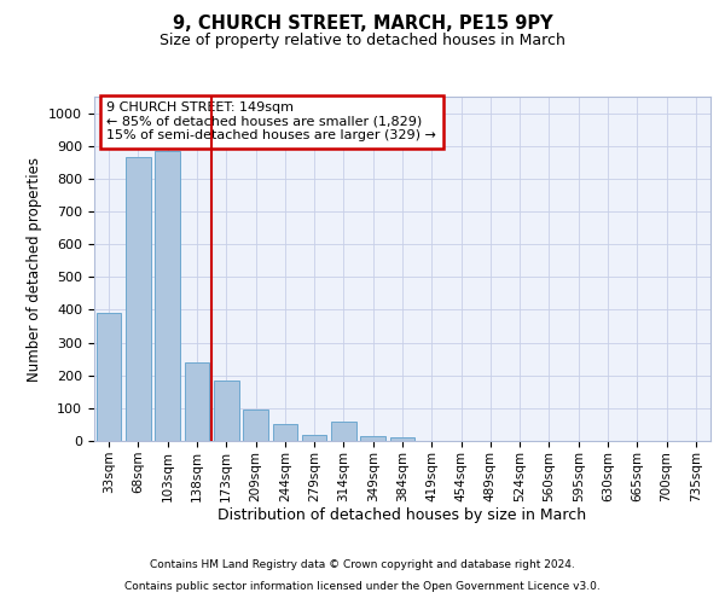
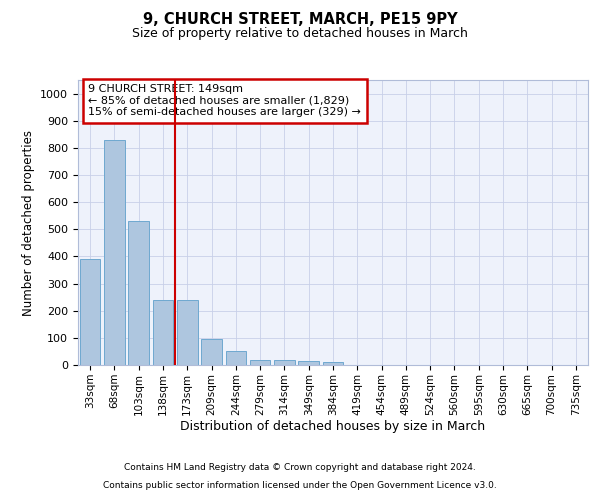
68sqm: 865 -> 830
103sqm: 885 -> 530
173sqm: 185 -> 240
314sqm: 60 -> 17
